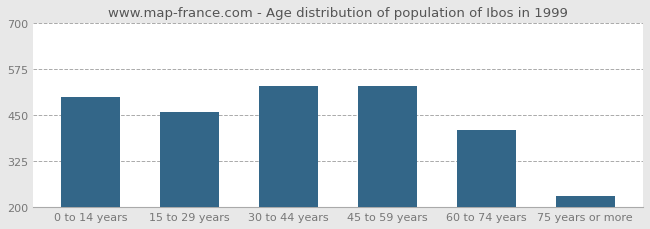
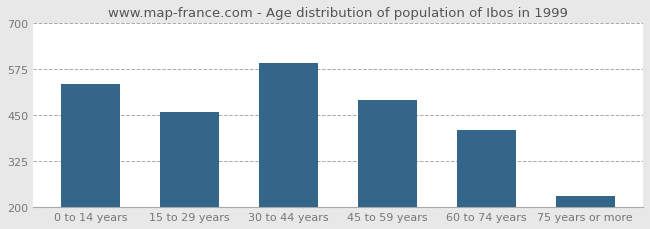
0 to 14 years: 500 -> 535
30 to 44 years: 530 -> 590
45 to 59 years: 530 -> 490
